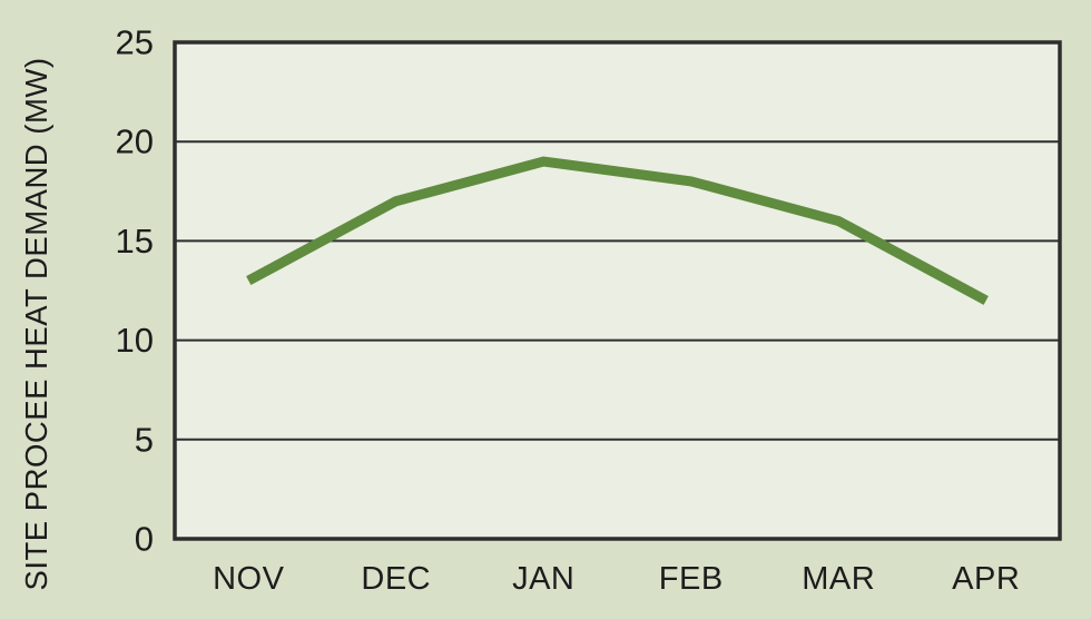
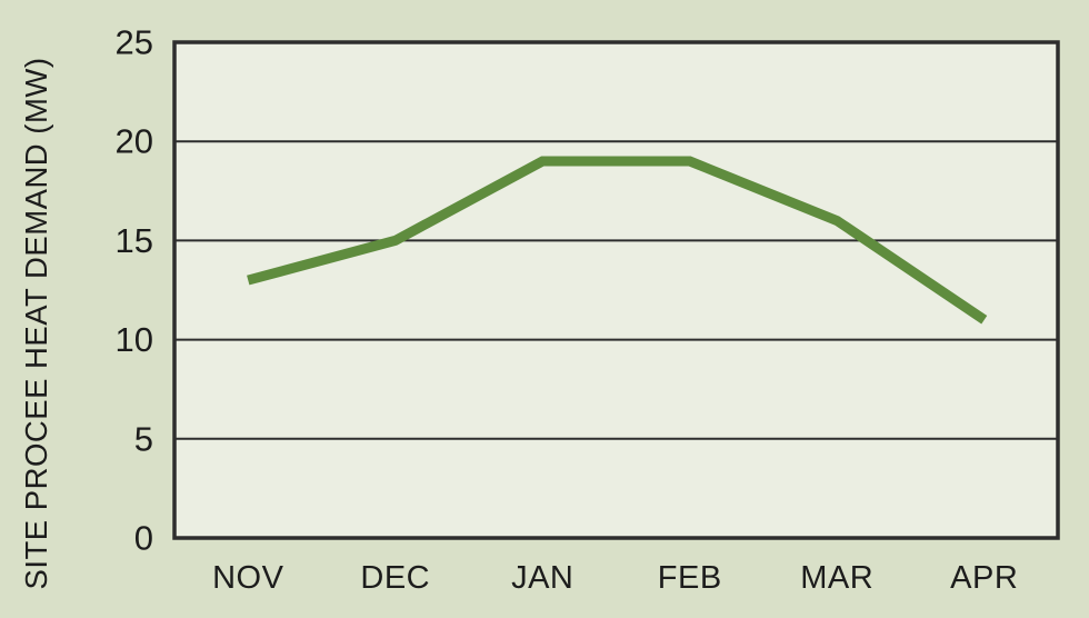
DEC: 17 -> 15
FEB: 18 -> 19
APR: 12 -> 11
